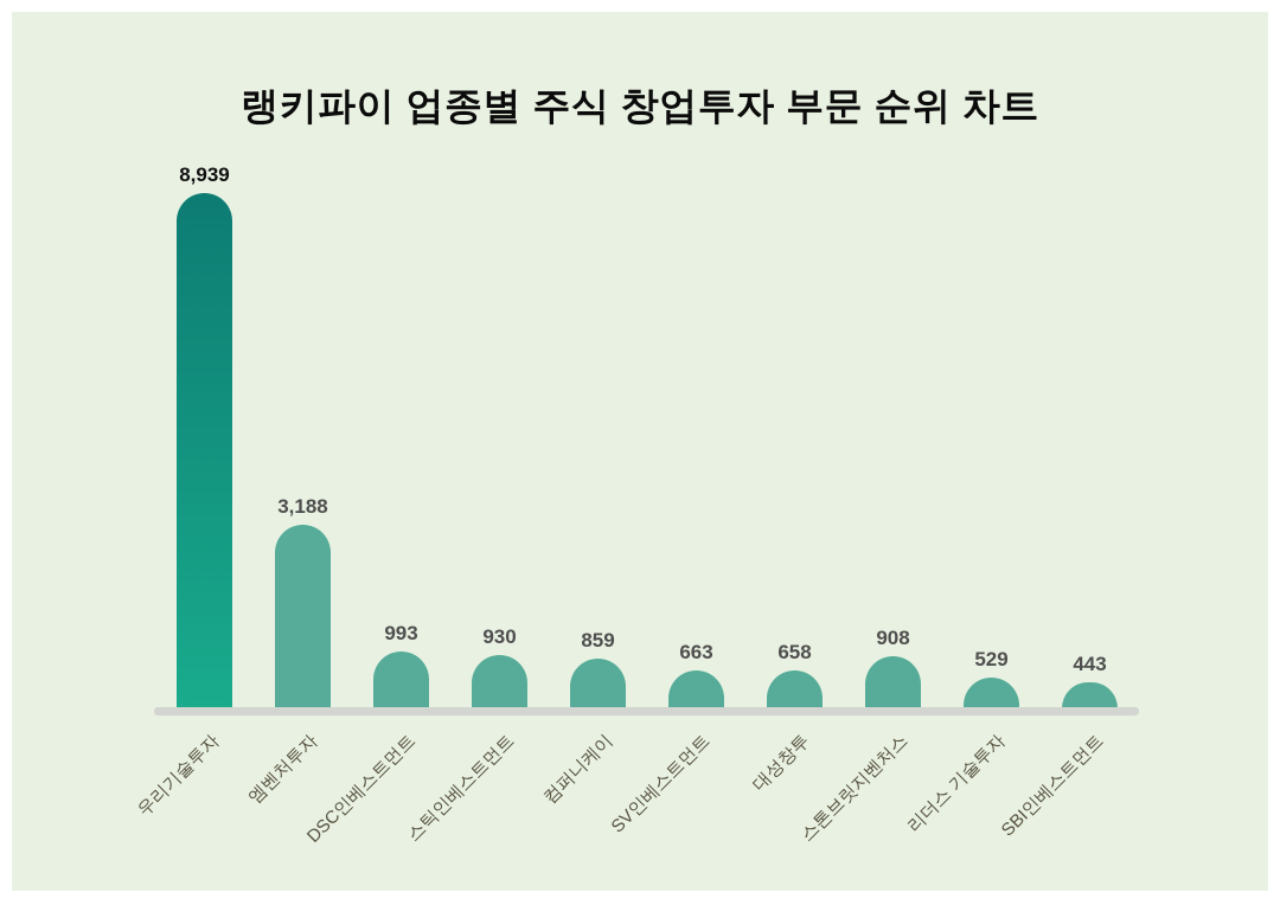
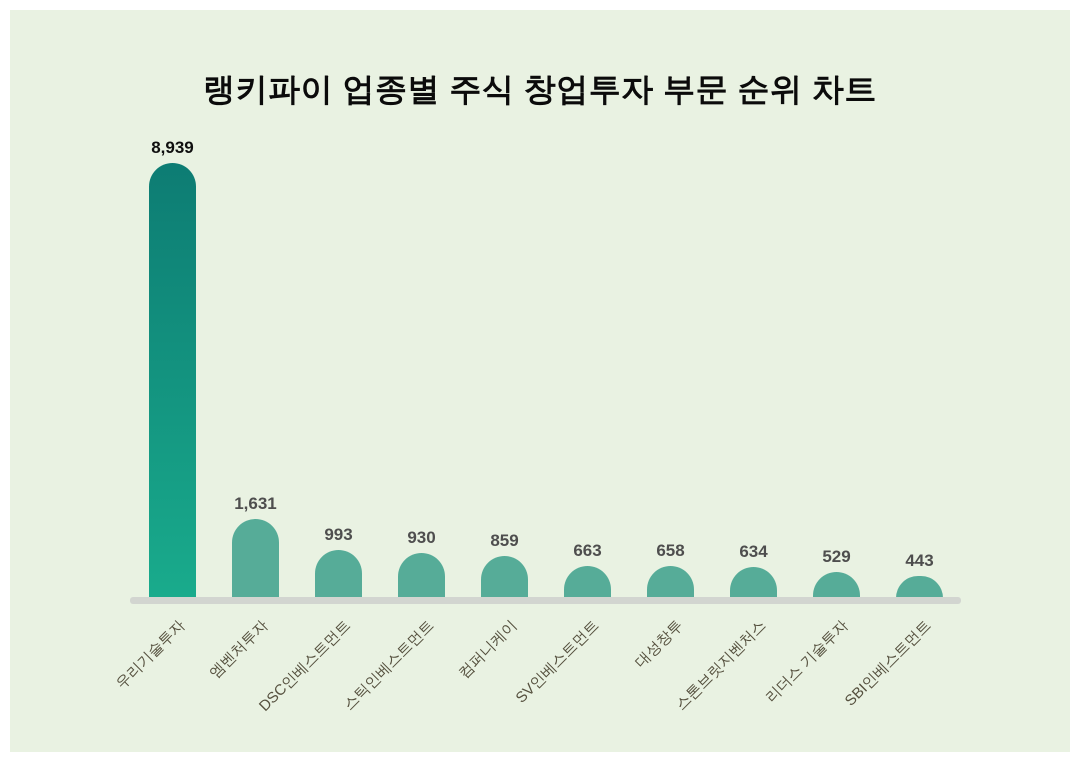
엠벤처투자: 3,188 -> 1,631
스톤브릿지벤처스: 908 -> 634
